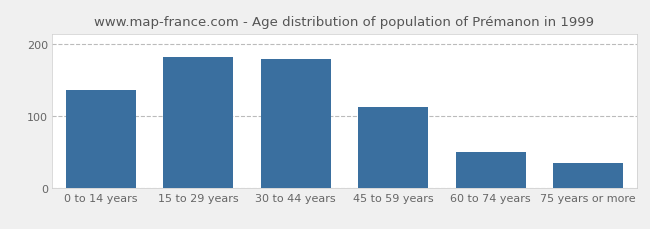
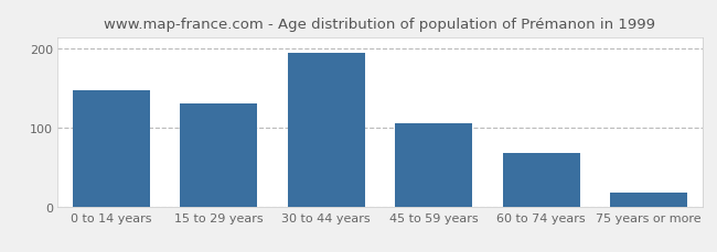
0 to 14 years: 136 -> 148
15 to 29 years: 182 -> 130
30 to 44 years: 180 -> 195
45 to 59 years: 112 -> 105
60 to 74 years: 50 -> 68
75 years or more: 34 -> 18
